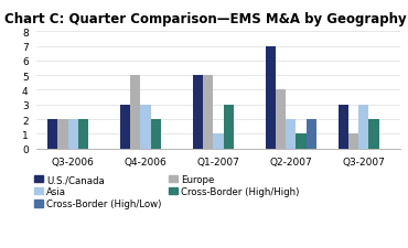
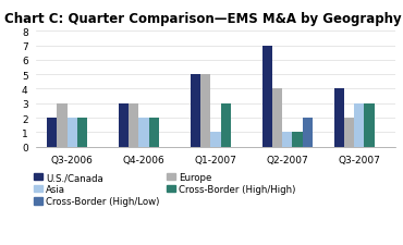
Europe/Q3-2006: 2 -> 3
Europe/Q4-2006: 5 -> 3
Asia/Q4-2006: 3 -> 2
Asia/Q2-2007: 2 -> 1
U.S./Canada/Q3-2007: 3 -> 4
Europe/Q3-2007: 1 -> 2
Cross-Border (High/High)/Q3-2007: 2 -> 3
